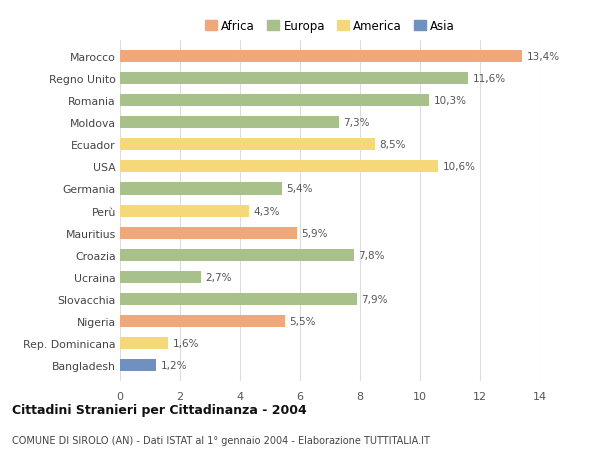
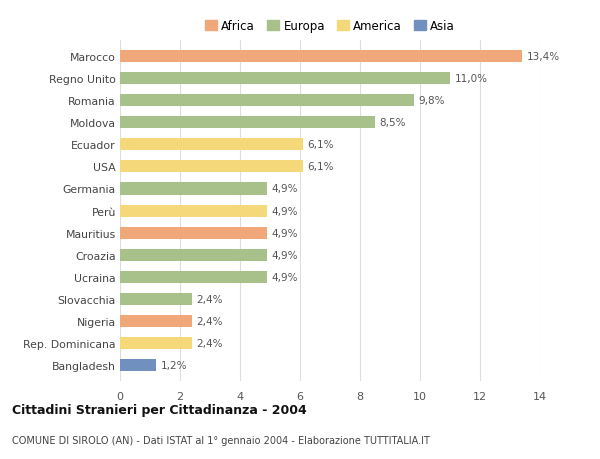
Regno Unito: 11,6% -> 11,0%
Romania: 10,3% -> 9,8%
Moldova: 7,3% -> 8,5%
Ecuador: 8,5% -> 6,1%
USA: 10,6% -> 6,1%
Germania: 5,4% -> 4,9%
Perù: 4,3% -> 4,9%
Mauritius: 5,9% -> 4,9%
Croazia: 7,8% -> 4,9%
Ucraina: 2,7% -> 4,9%
Slovacchia: 7,9% -> 2,4%
Nigeria: 5,5% -> 2,4%
Rep. Dominicana: 1,6% -> 2,4%
